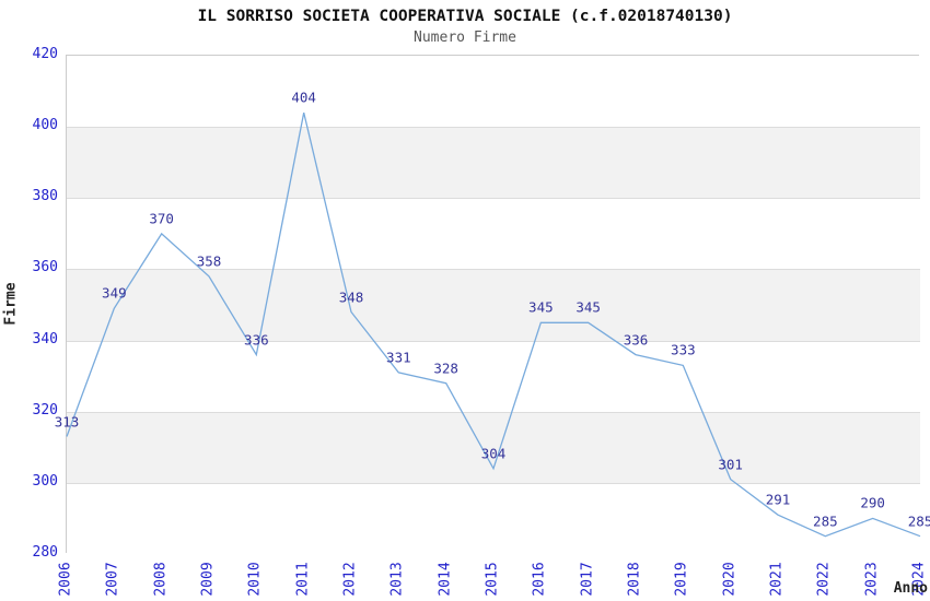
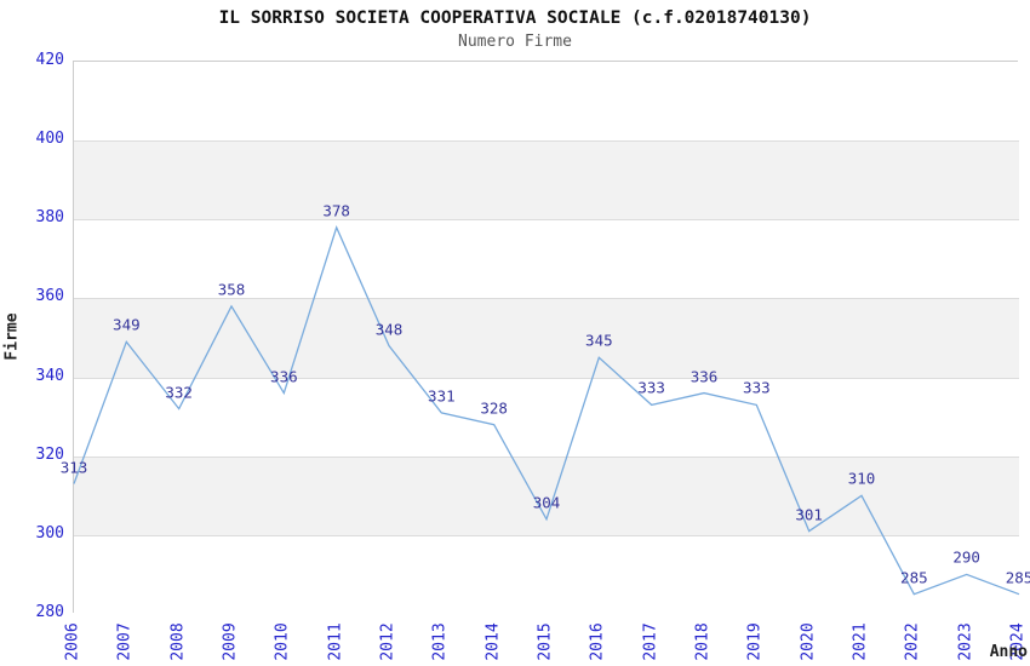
2008: 370 -> 332
2011: 404 -> 378
2017: 345 -> 333
2021: 291 -> 310
